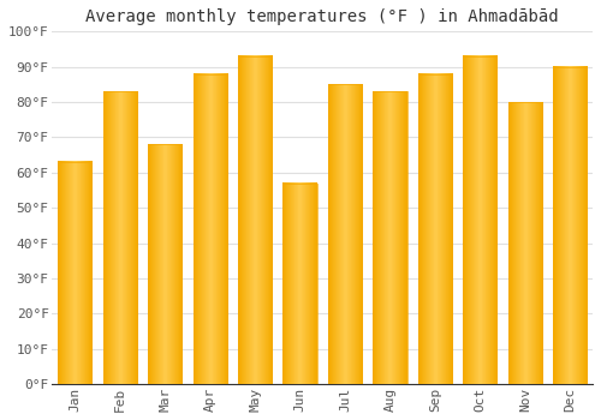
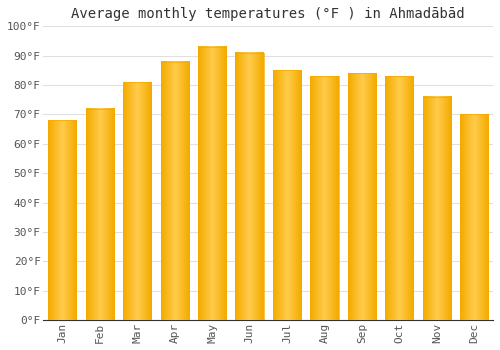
Jan: 63°F -> 68°F
Feb: 83°F -> 72°F
Mar: 68°F -> 81°F
Jun: 57°F -> 91°F
Sep: 88°F -> 84°F
Oct: 93°F -> 83°F
Nov: 80°F -> 76°F
Dec: 90°F -> 70°F
